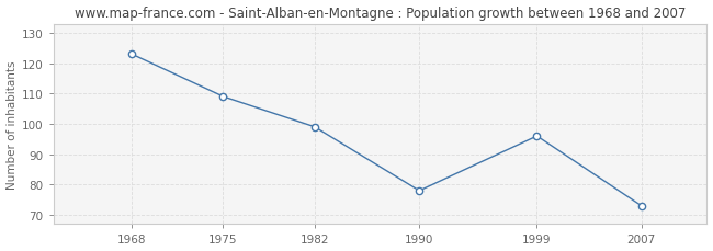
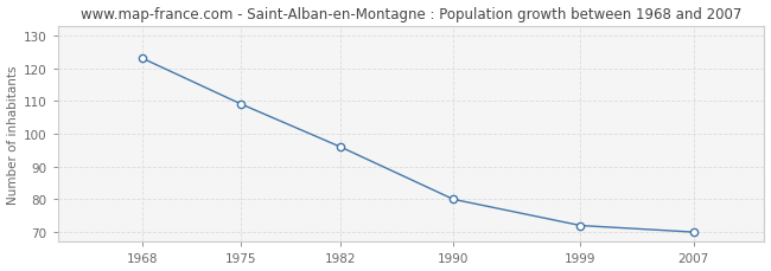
1982: 99 -> 96
1990: 78 -> 80
1999: 96 -> 72
2007: 73 -> 70
